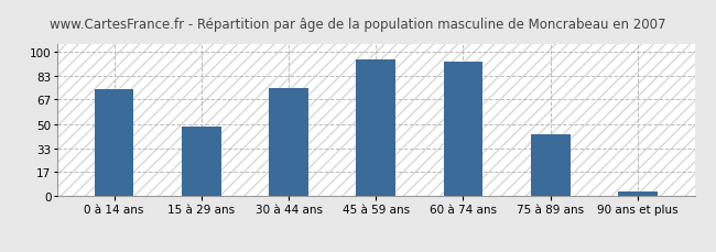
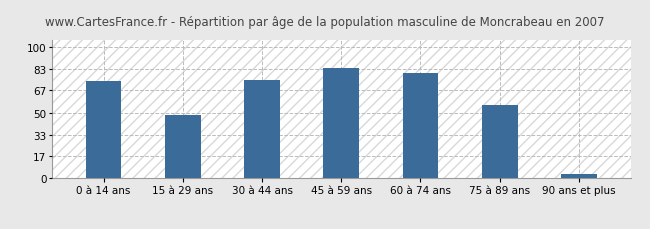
45 à 59 ans: 95 -> 84
60 à 74 ans: 93 -> 80
75 à 89 ans: 43 -> 56
